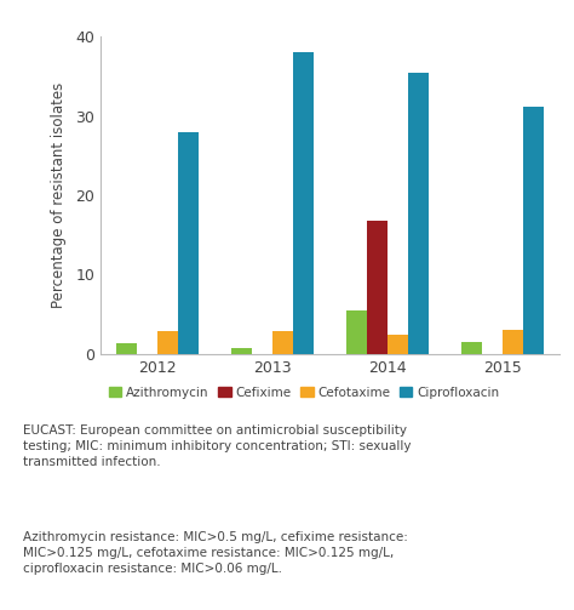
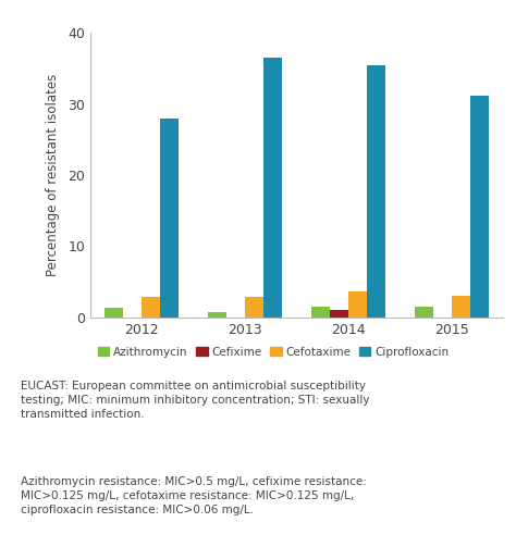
Ciprofloxacin/2013: 38.0 -> 36.5
Azithromycin/2014: 5.4 -> 1.5
Cefixime/2014: 16.8 -> 1.1
Cefotaxime/2014: 2.4 -> 3.6
